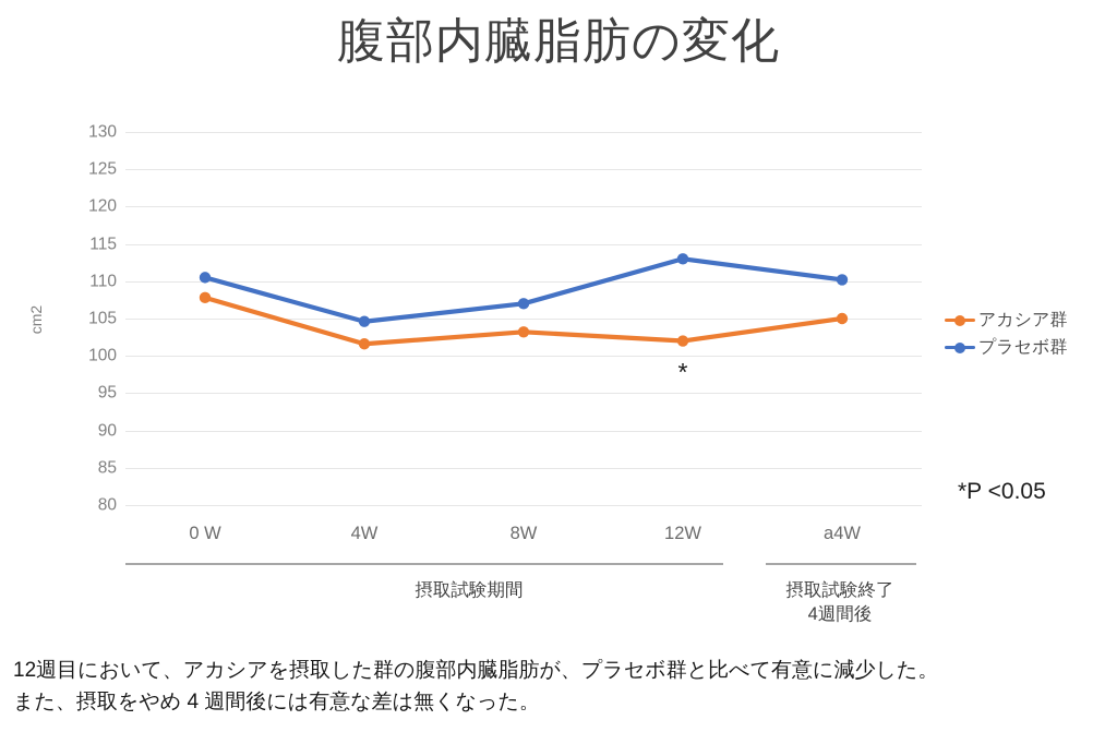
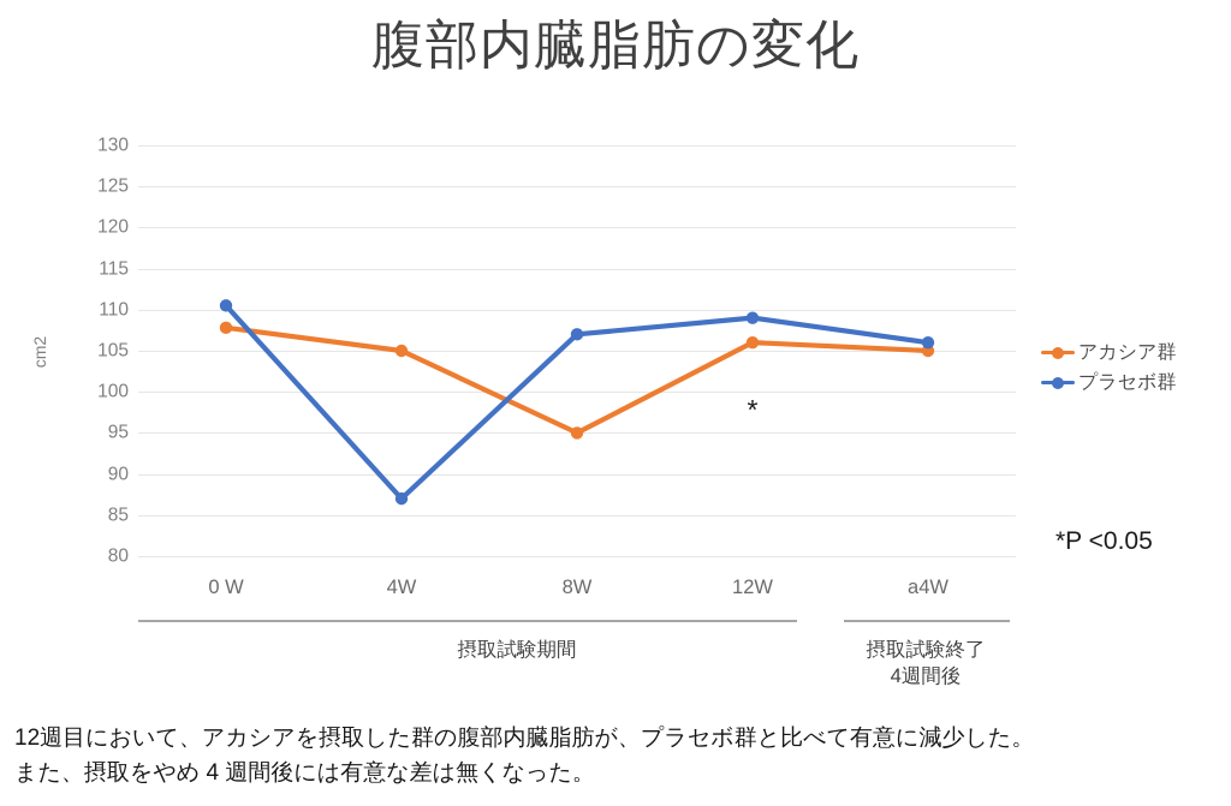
アカシア群/4W: 102 -> 105
プラセボ群/4W: 105 -> 87
アカシア群/8W: 103 -> 95
アカシア群/12W: 102 -> 106
プラセボ群/12W: 113 -> 109
プラセボ群/a4W: 110 -> 106
